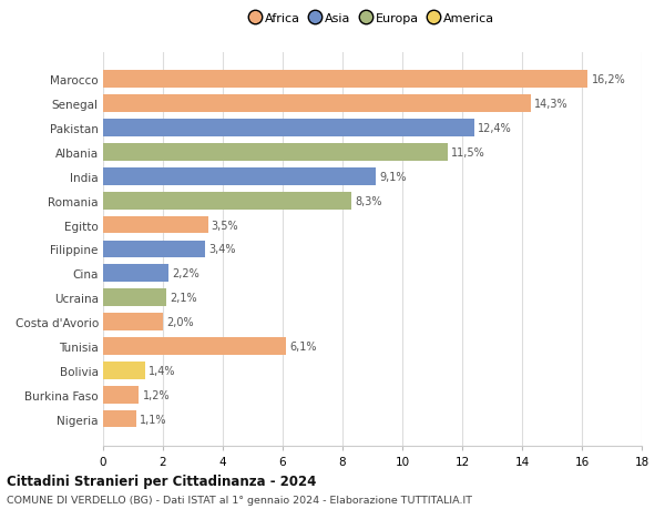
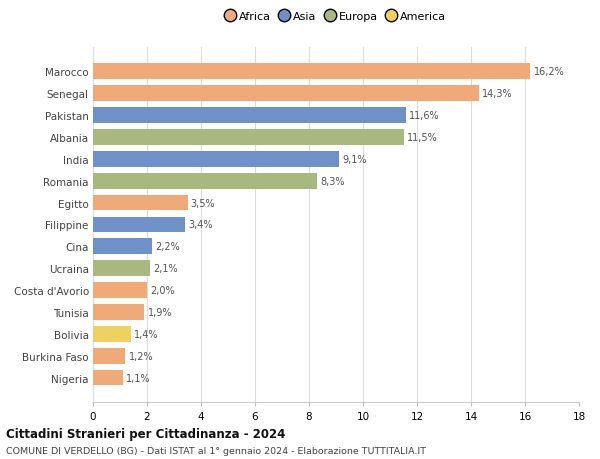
Pakistan: 12,4% -> 11,6%
Tunisia: 6,1% -> 1,9%
